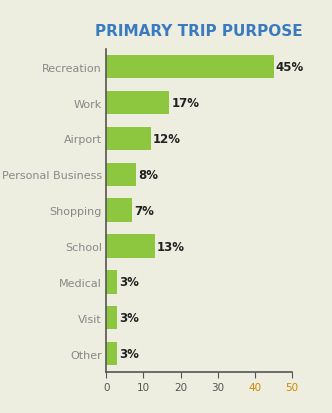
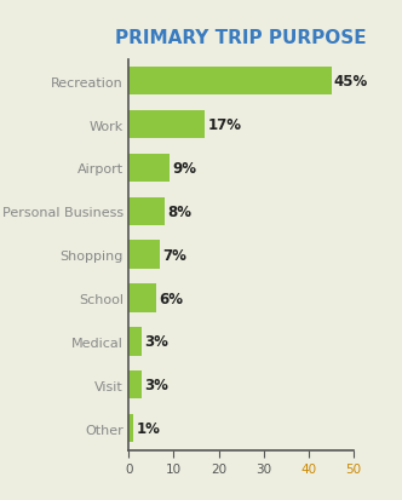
Airport: 12% -> 9%
School: 13% -> 6%
Other: 3% -> 1%
